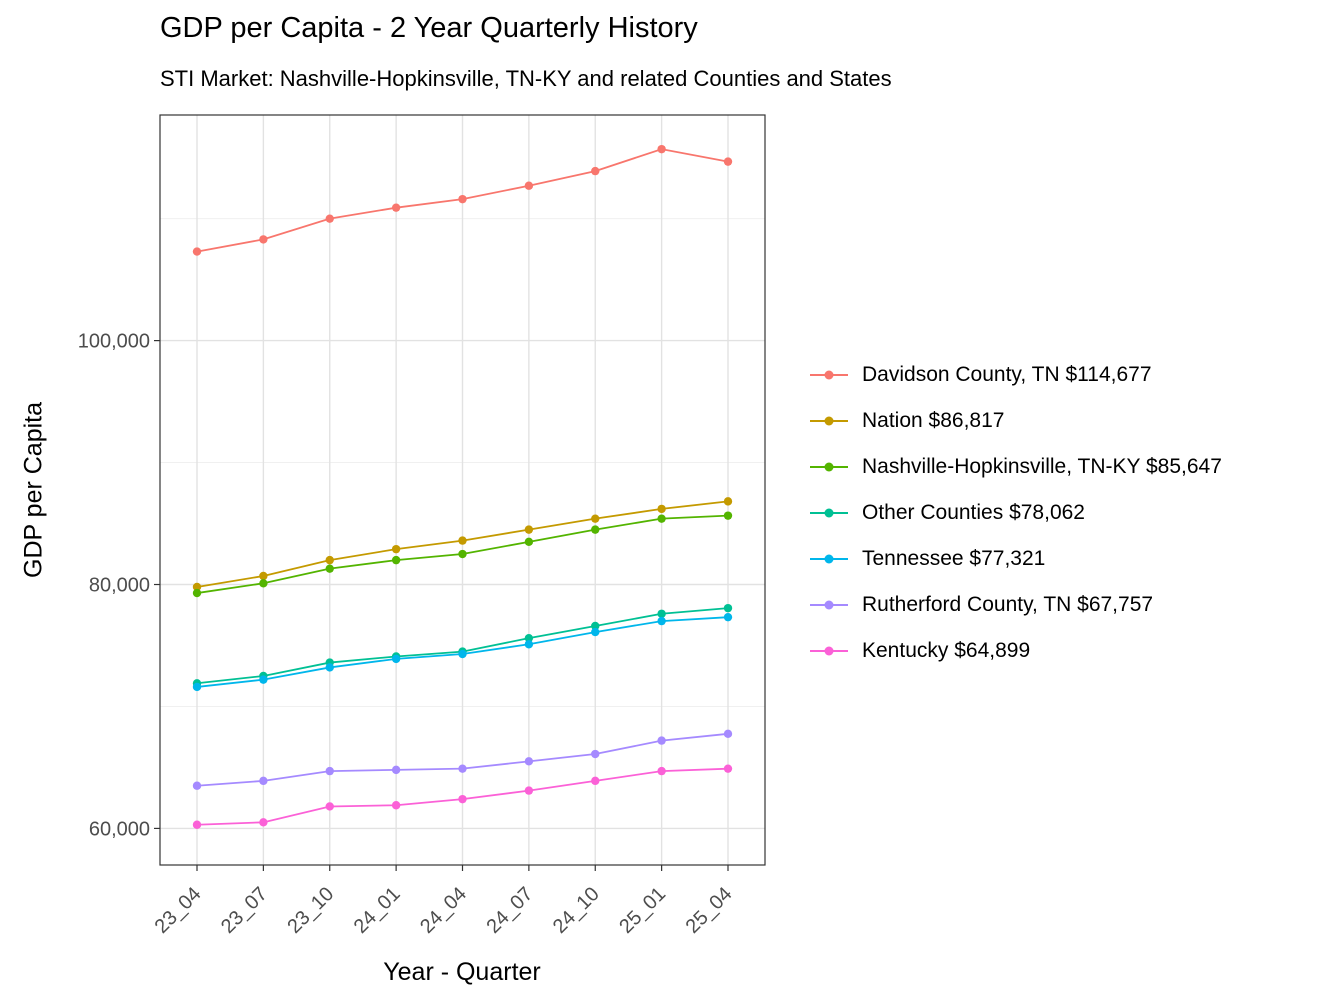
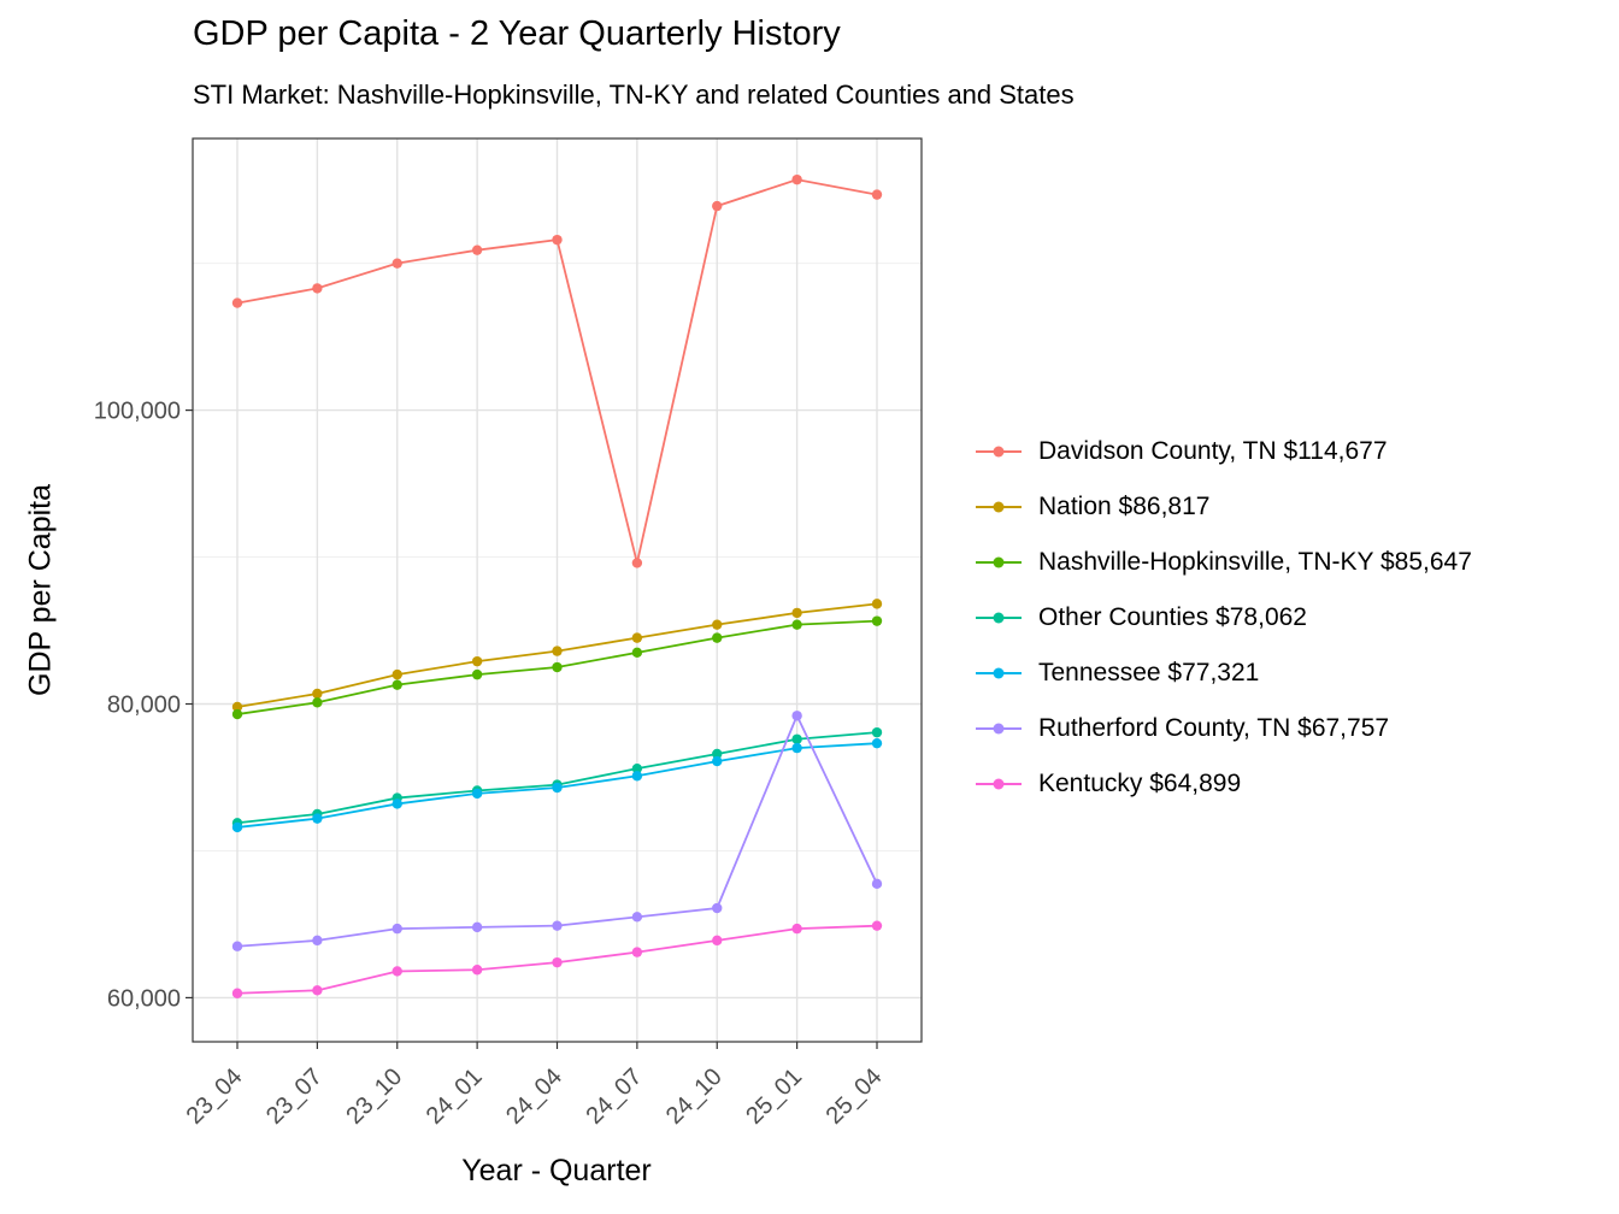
Davidson County, TN $114,677/24_07: 112700 -> 89600
Rutherford County, TN $67,757/25_01: 67200 -> 79200
